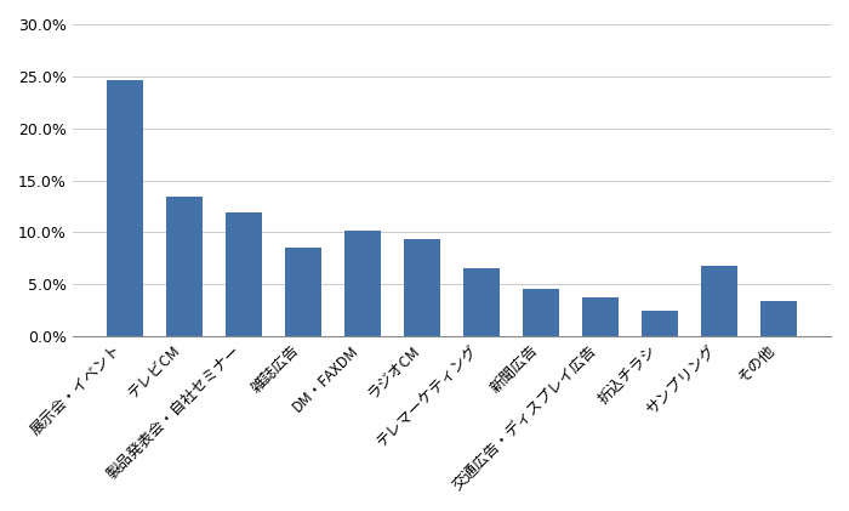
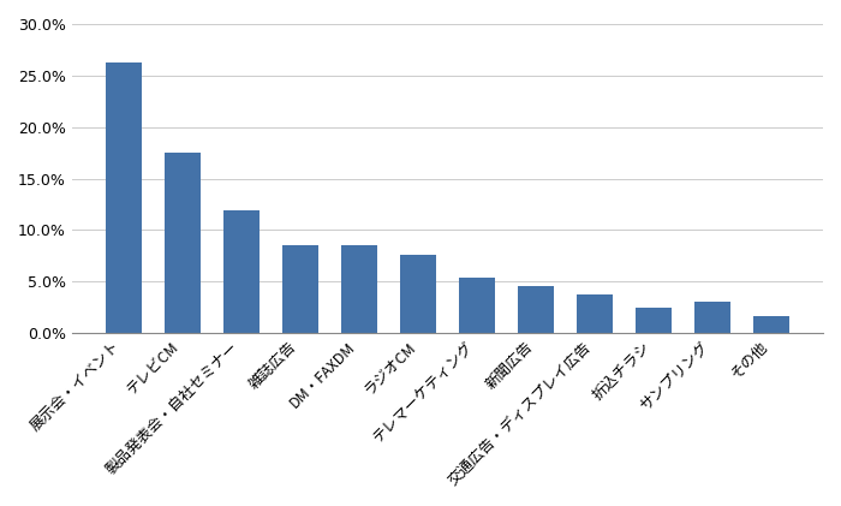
展示会・イベント: 24.6% -> 26.3%
テレビCM: 13.4% -> 17.5%
DM・FAXDM: 10.2% -> 8.5%
ラジオCM: 9.4% -> 7.6%
テレマーケティング: 6.6% -> 5.4%
サンプリング: 6.8% -> 3.1%
その他: 3.4% -> 1.7%
